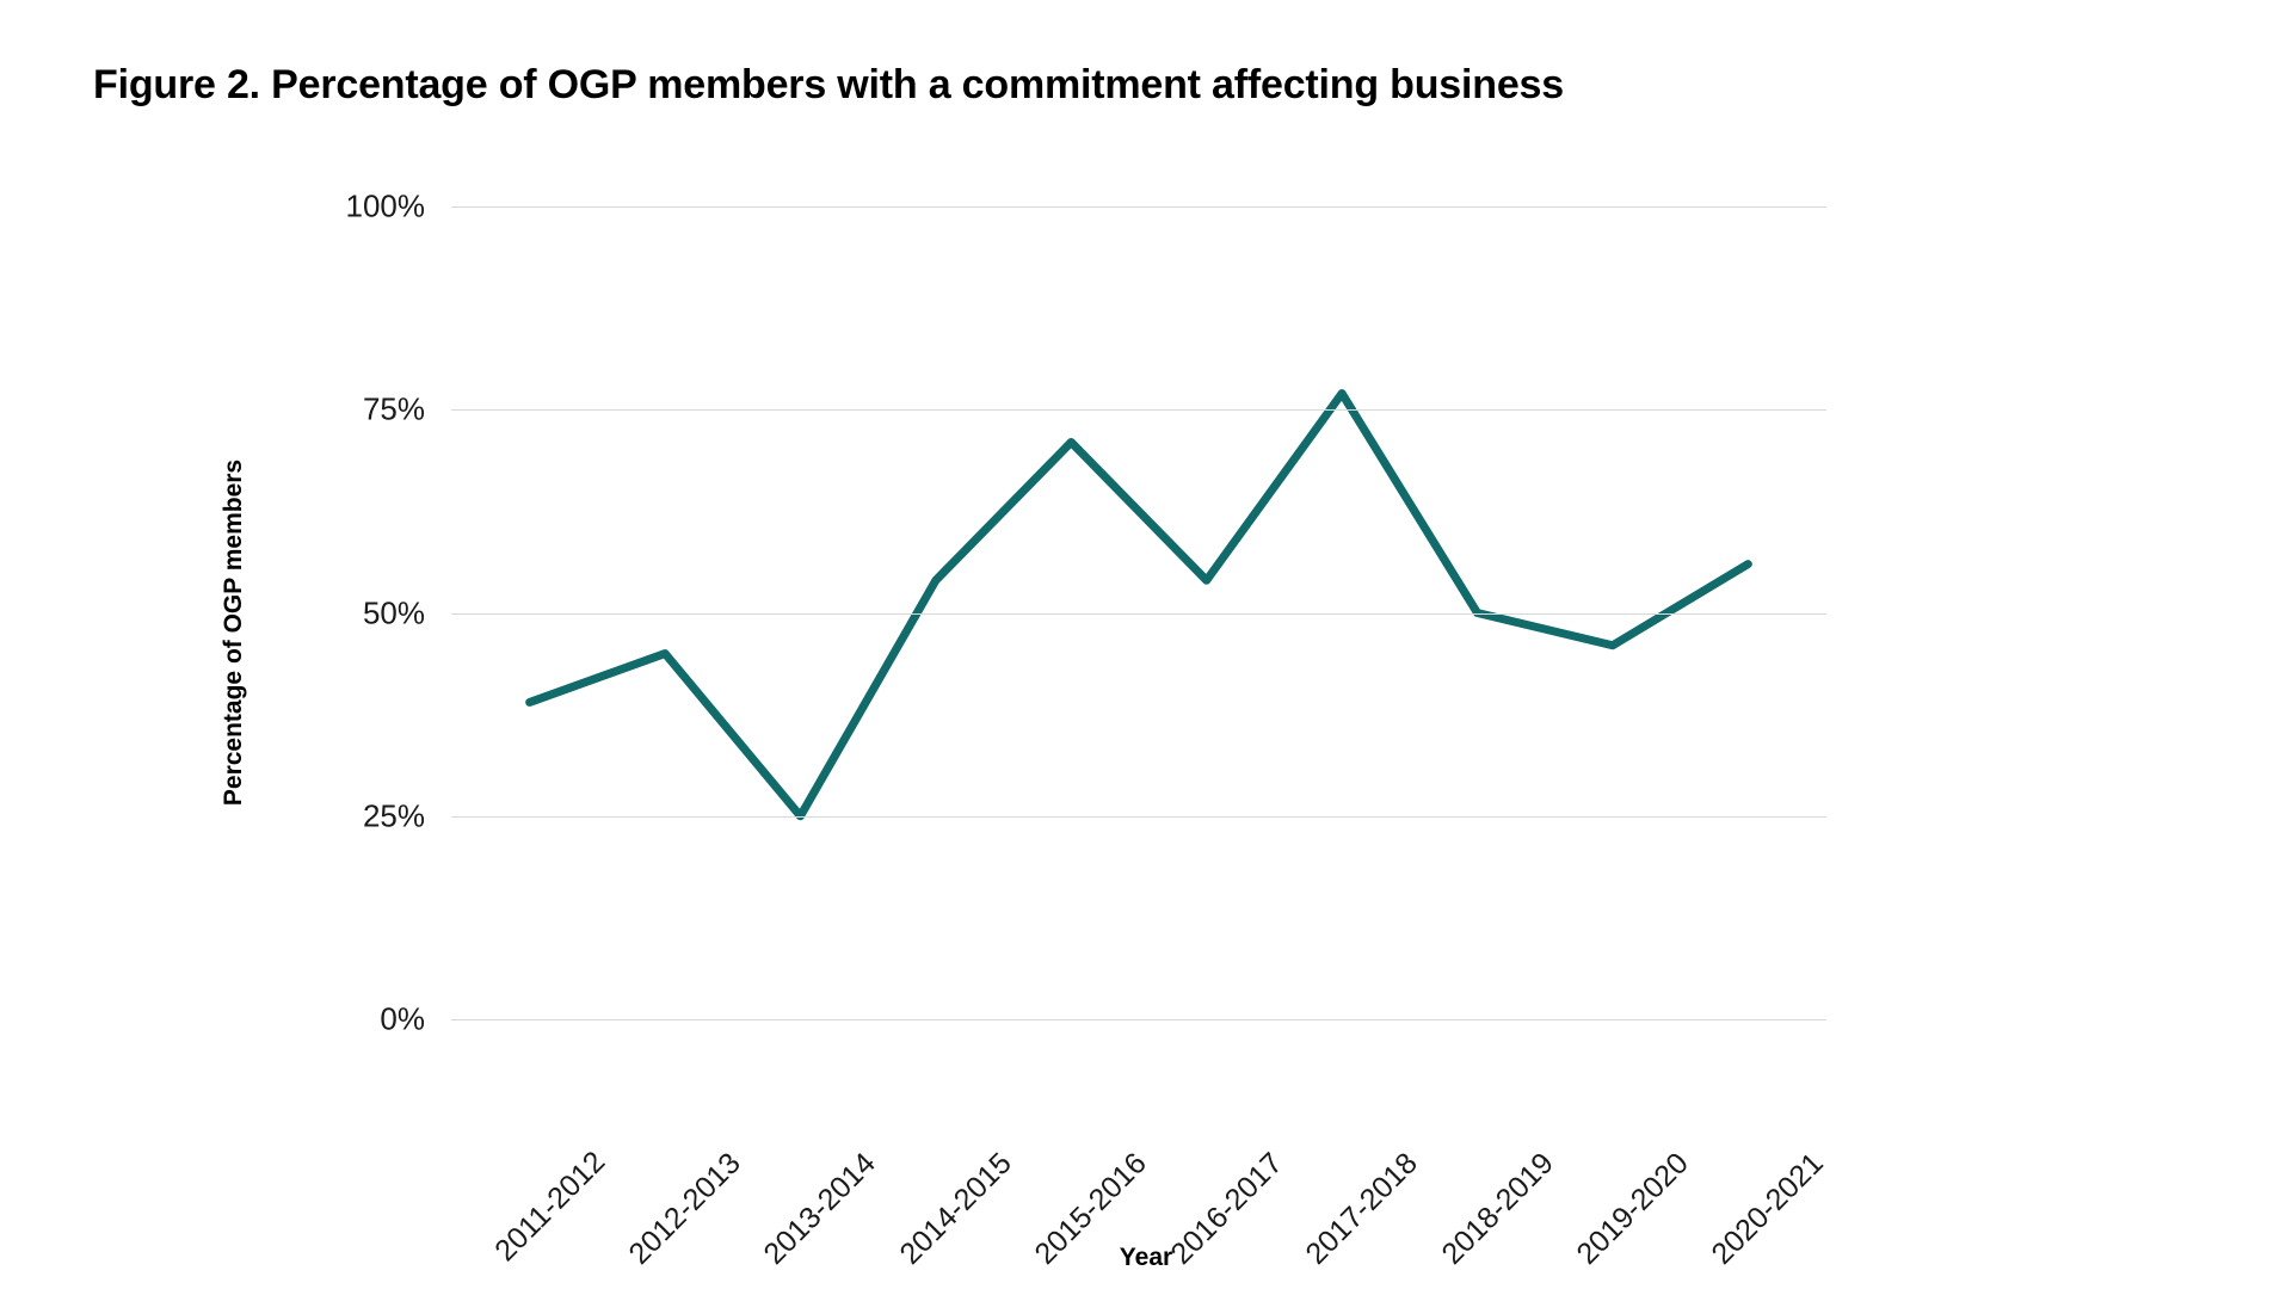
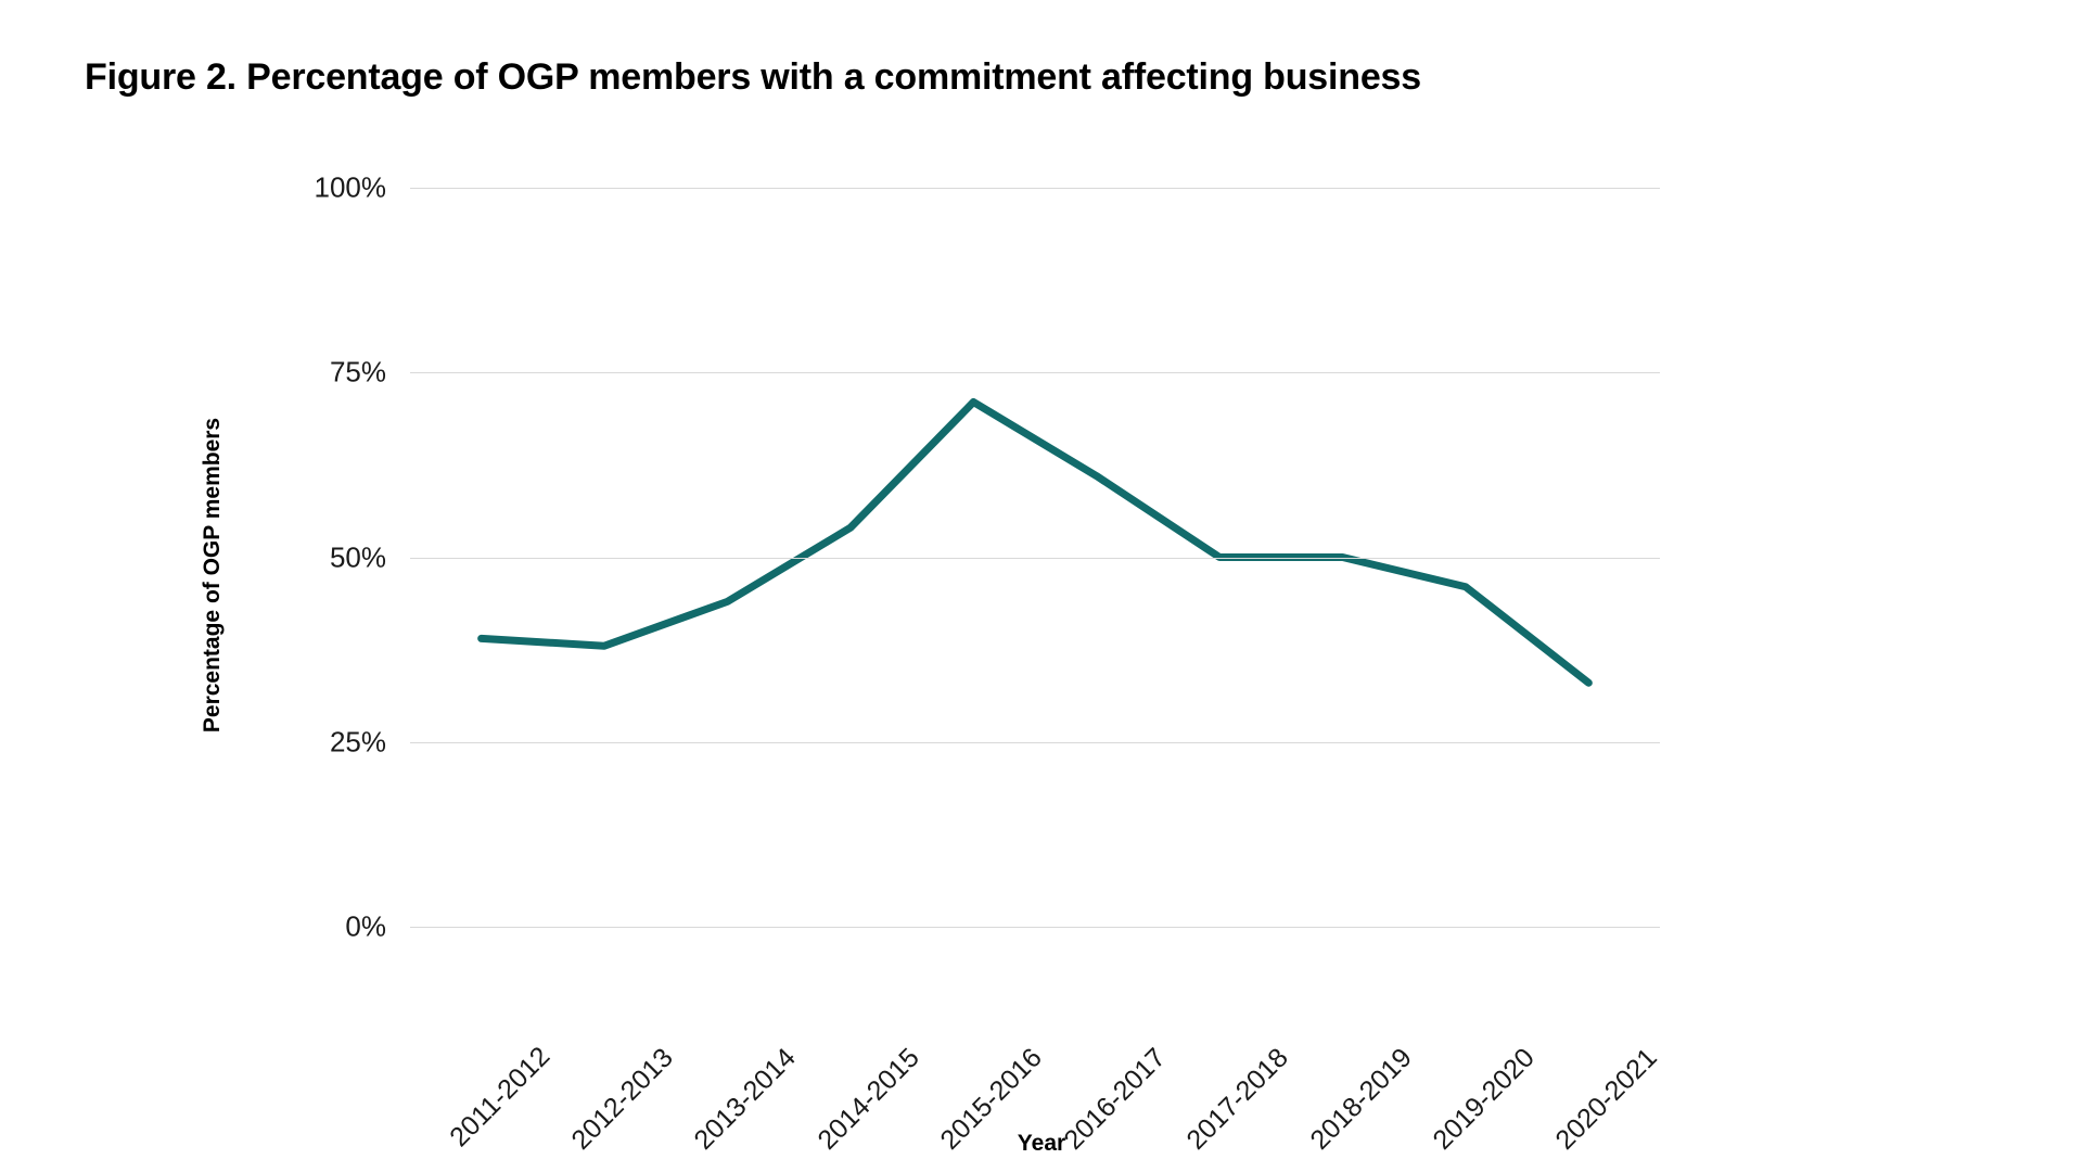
2012-2013: 45% -> 38%
2013-2014: 25% -> 44%
2016-2017: 54% -> 61%
2017-2018: 77% -> 50%
2020-2021: 56% -> 33%
